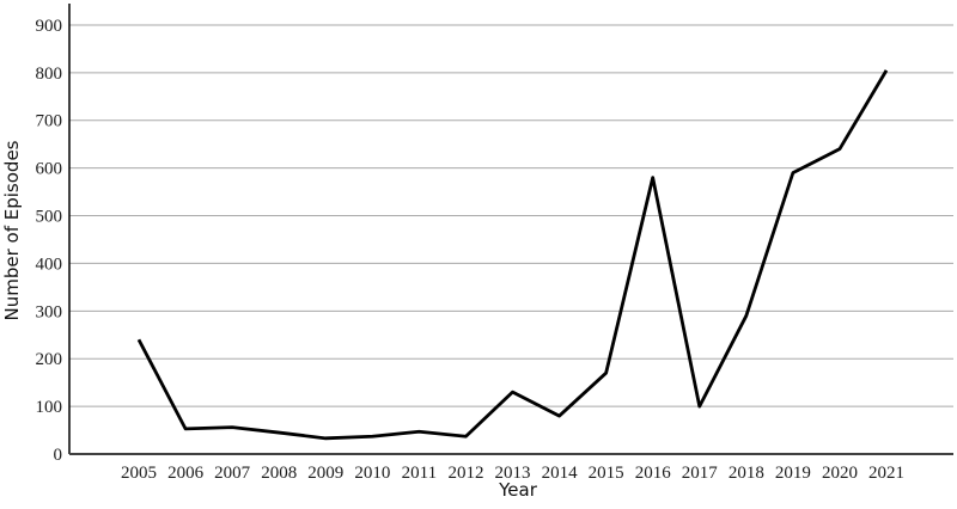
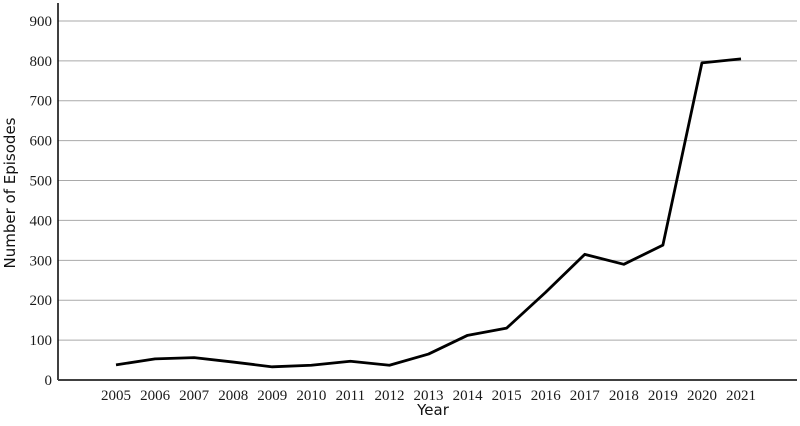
2005: 240 -> 40
2013: 130 -> 60
2014: 80 -> 110
2015: 170 -> 130
2016: 580 -> 220
2017: 100 -> 320
2019: 590 -> 340
2020: 640 -> 800
